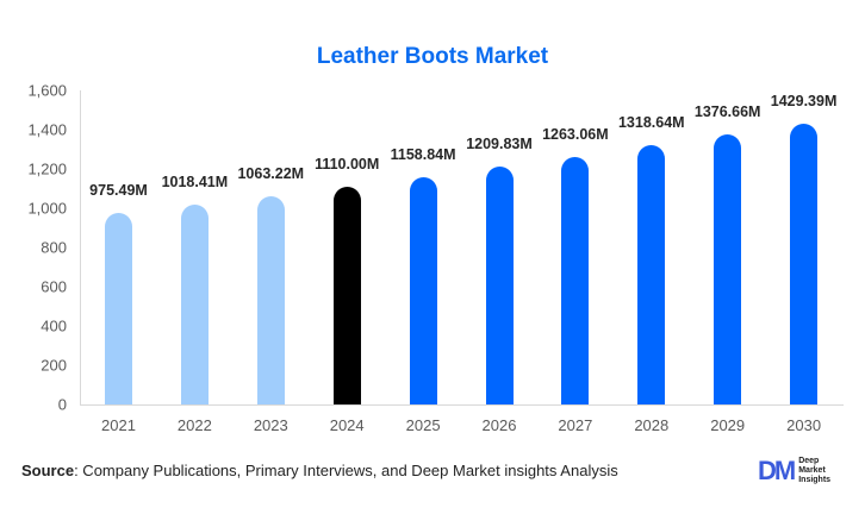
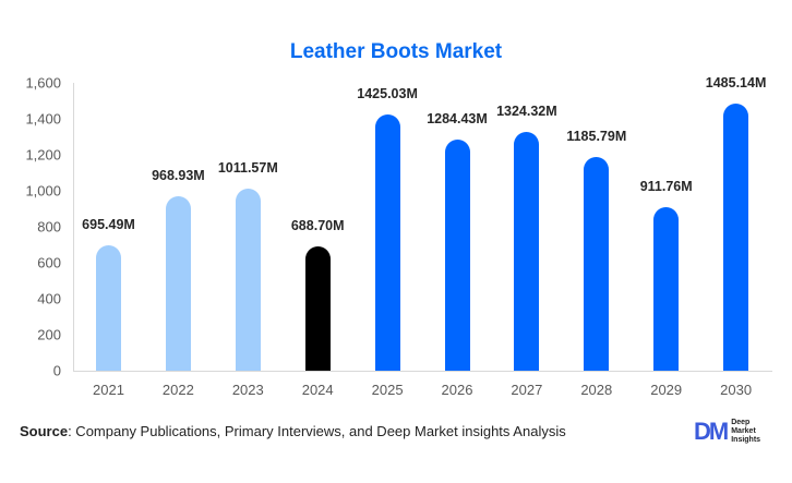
2021: 975.49M -> 695.49M
2022: 1018.41M -> 968.93M
2023: 1063.22M -> 1011.57M
2024: 1110.00M -> 688.70M
2025: 1158.84M -> 1425.03M
2026: 1209.83M -> 1284.43M
2027: 1263.06M -> 1324.32M
2028: 1318.64M -> 1185.79M
2029: 1376.66M -> 911.76M
2030: 1429.39M -> 1485.14M
